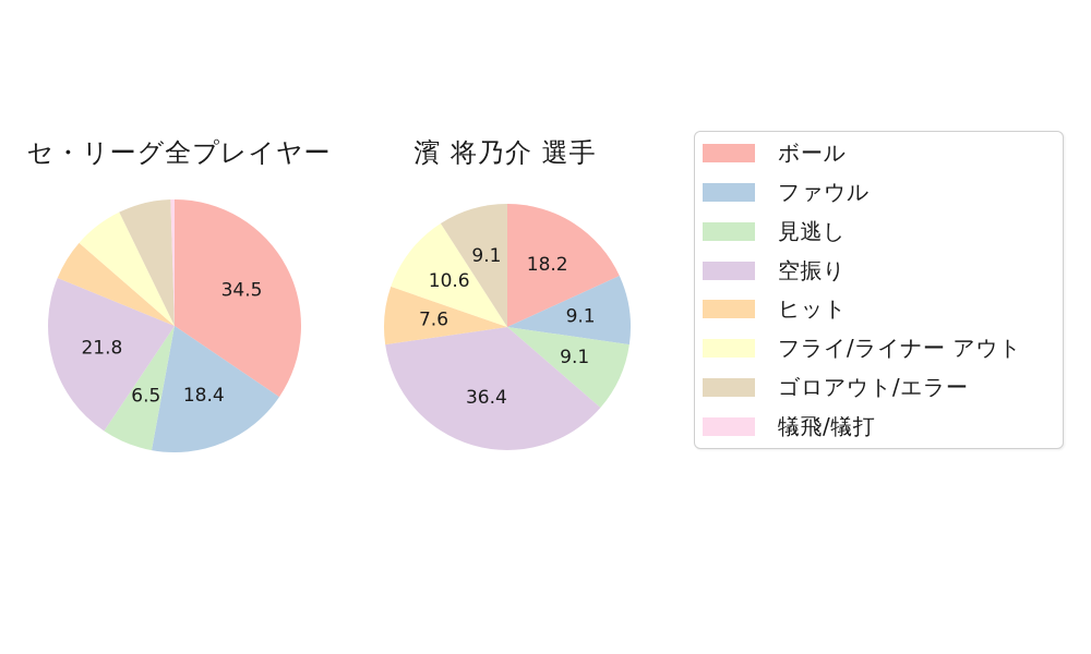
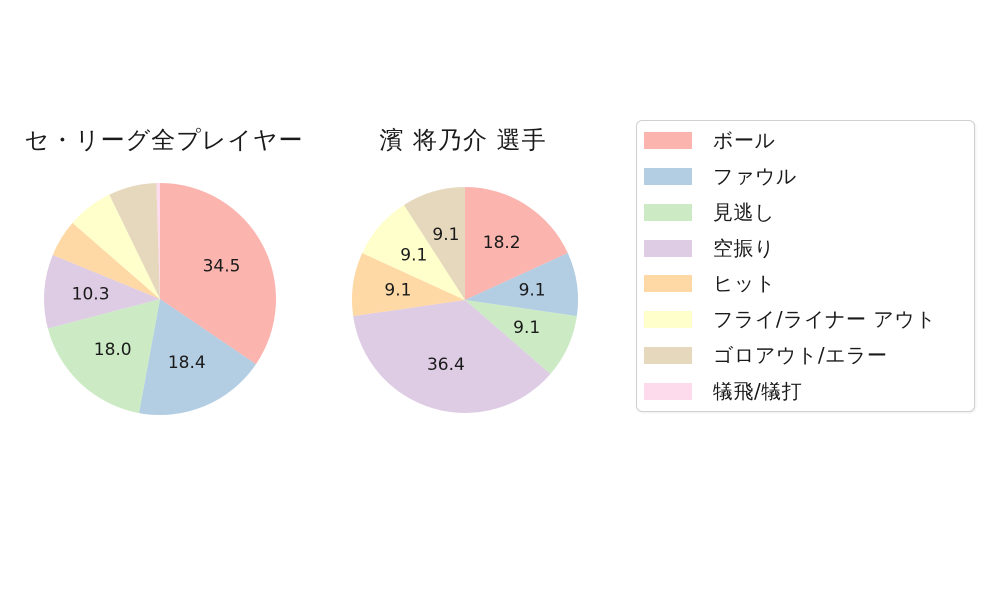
セ・リーグ全プレイヤー/見逃し: 6.5 -> 18.0
セ・リーグ全プレイヤー/空振り: 21.8 -> 10.3
濱 将乃介 選手/ヒット: 7.6 -> 9.1
濱 将乃介 選手/フライ/ライナー アウト: 10.6 -> 9.1
